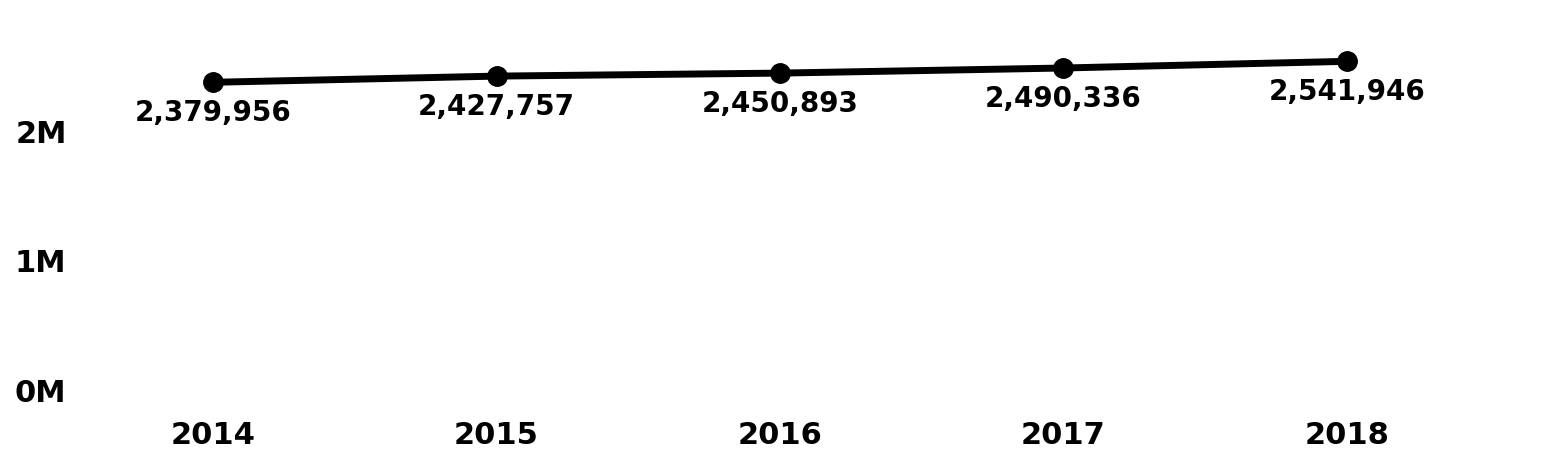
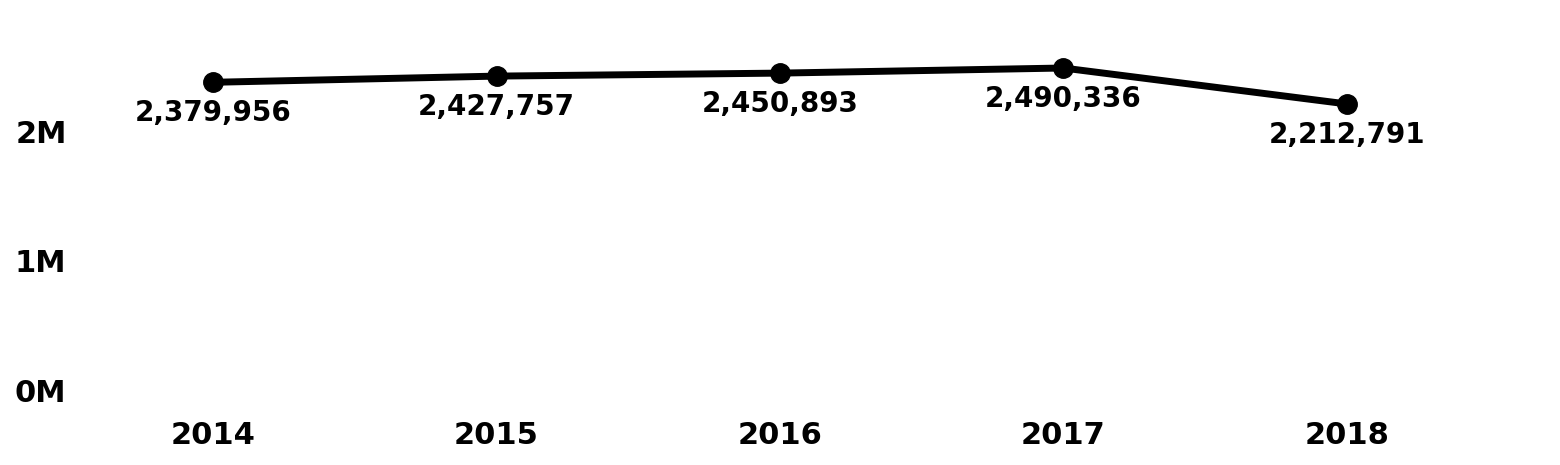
2018: 2,541,946 -> 2,212,791
